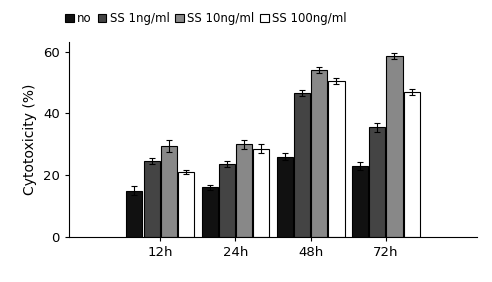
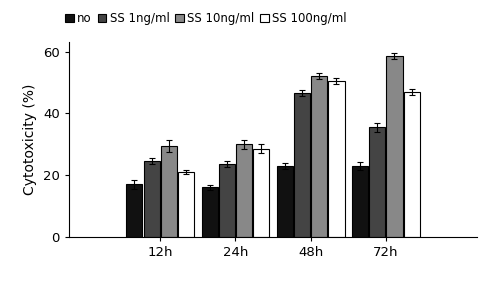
no/12h: 15 -> 17
no/48h: 26 -> 23
SS 10ng/ml/48h: 54.0 -> 52.0
